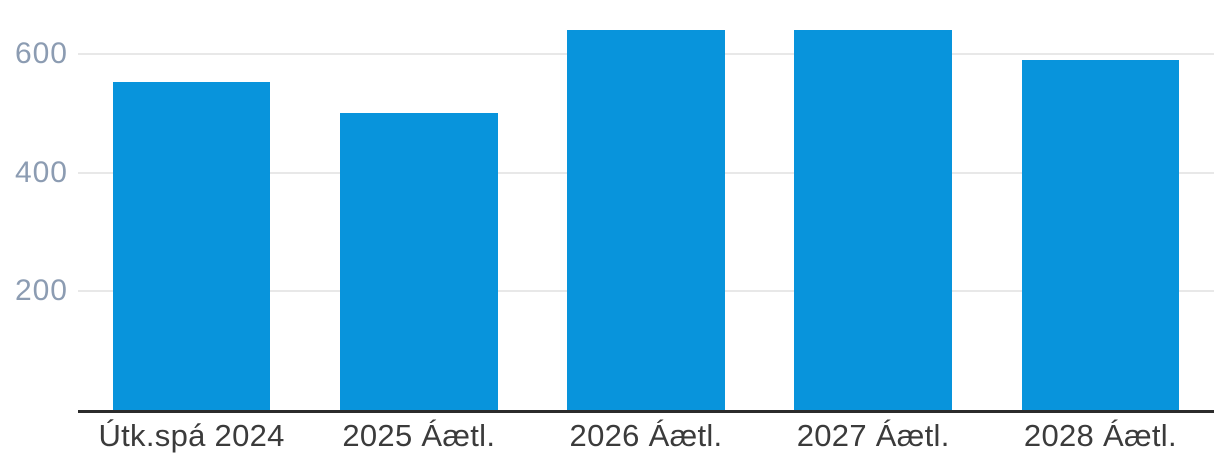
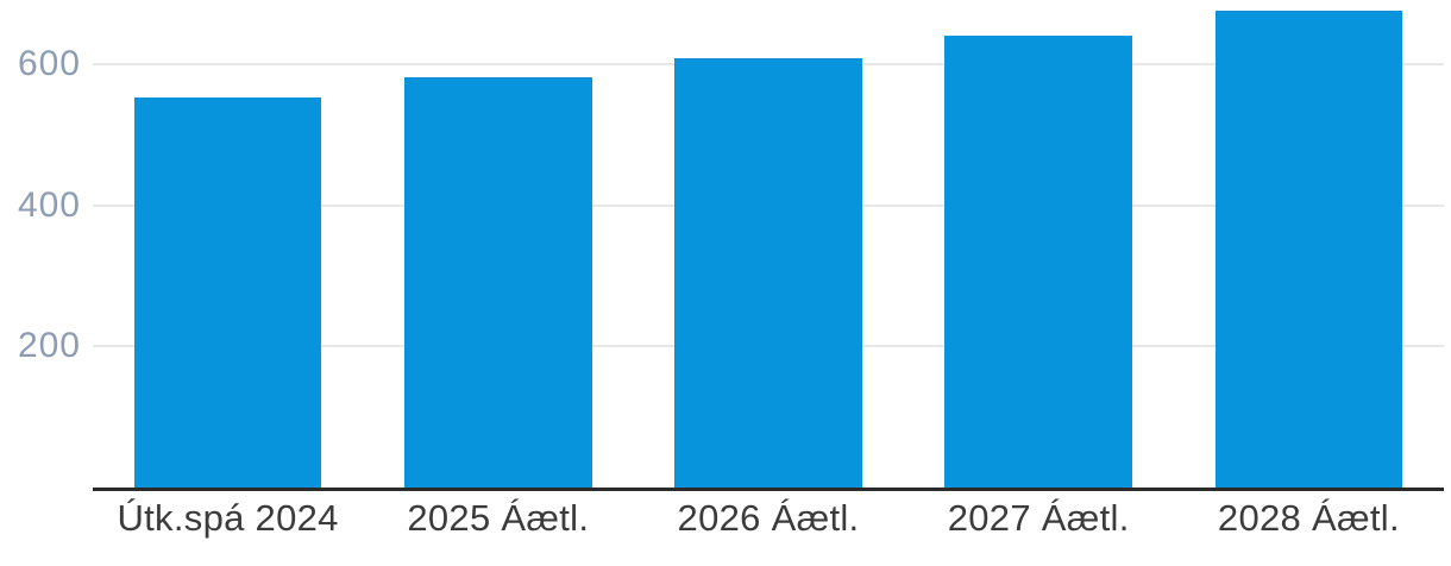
2025 Áætl.: 500 -> 580
2026 Áætl.: 640 -> 610
2028 Áætl.: 590 -> 680
